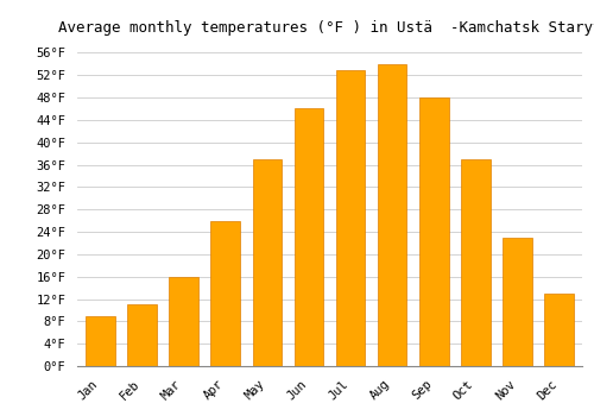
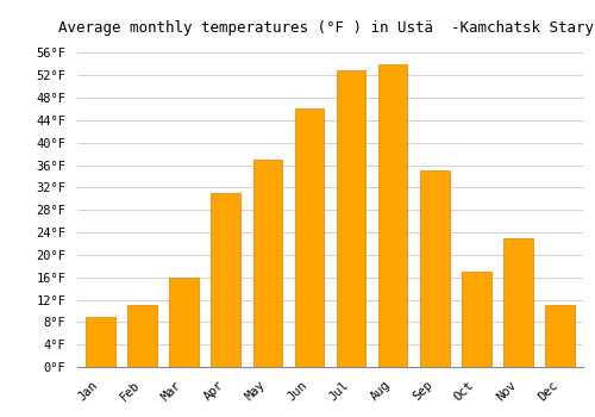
Apr: 26°F -> 31°F
Sep: 48°F -> 35°F
Oct: 37°F -> 17°F
Dec: 13°F -> 11°F
